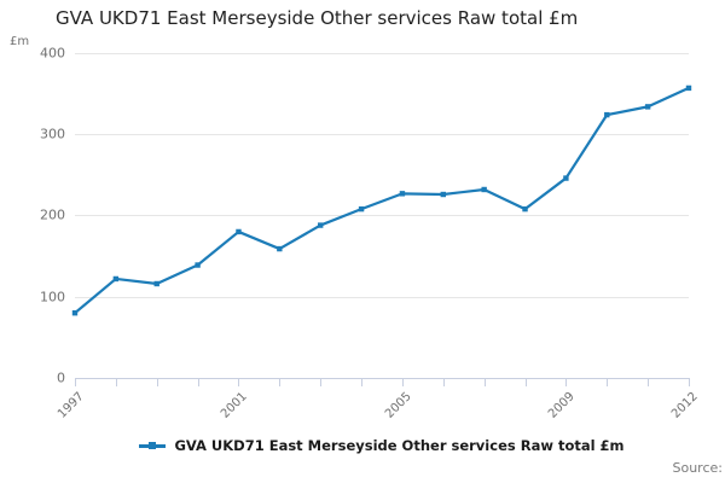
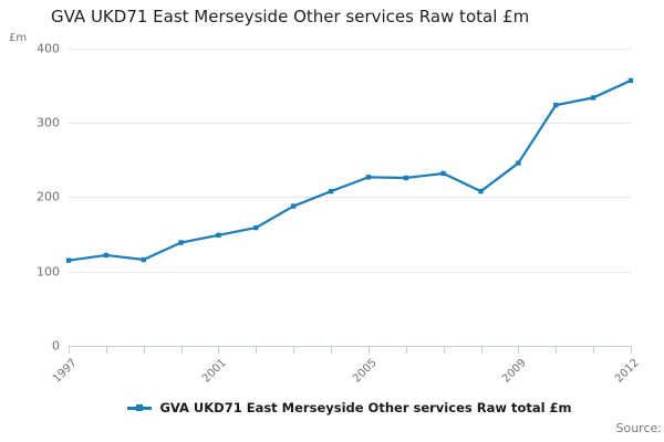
1997: 80 -> 120
2001: 180 -> 150
